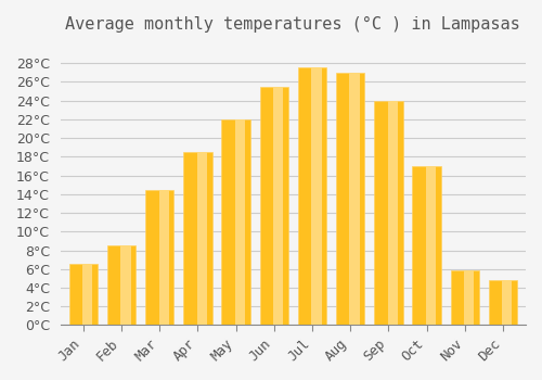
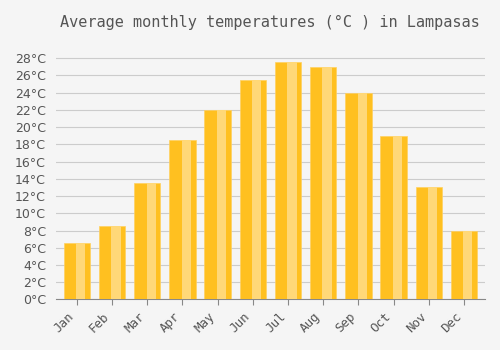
Mar: 14.4°C -> 13.5°C
Oct: 17.0°C -> 19.0°C
Nov: 5.8°C -> 13.0°C
Dec: 4.8°C -> 8.0°C
